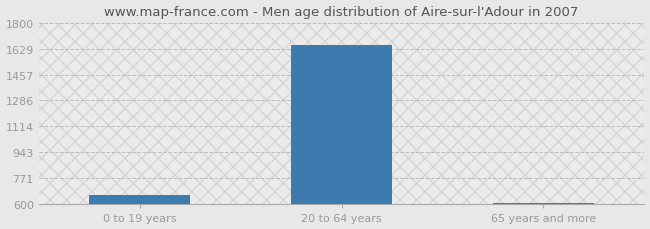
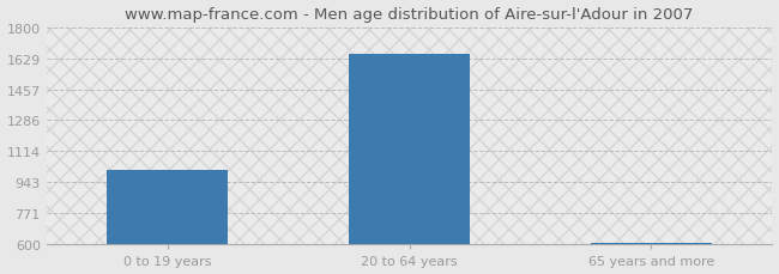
0 to 19 years: 660 -> 1010
